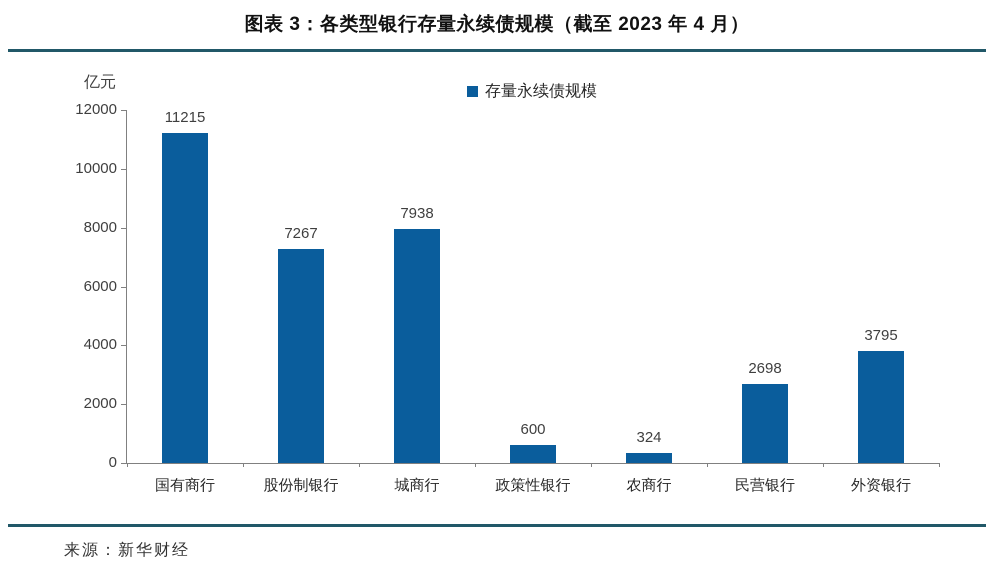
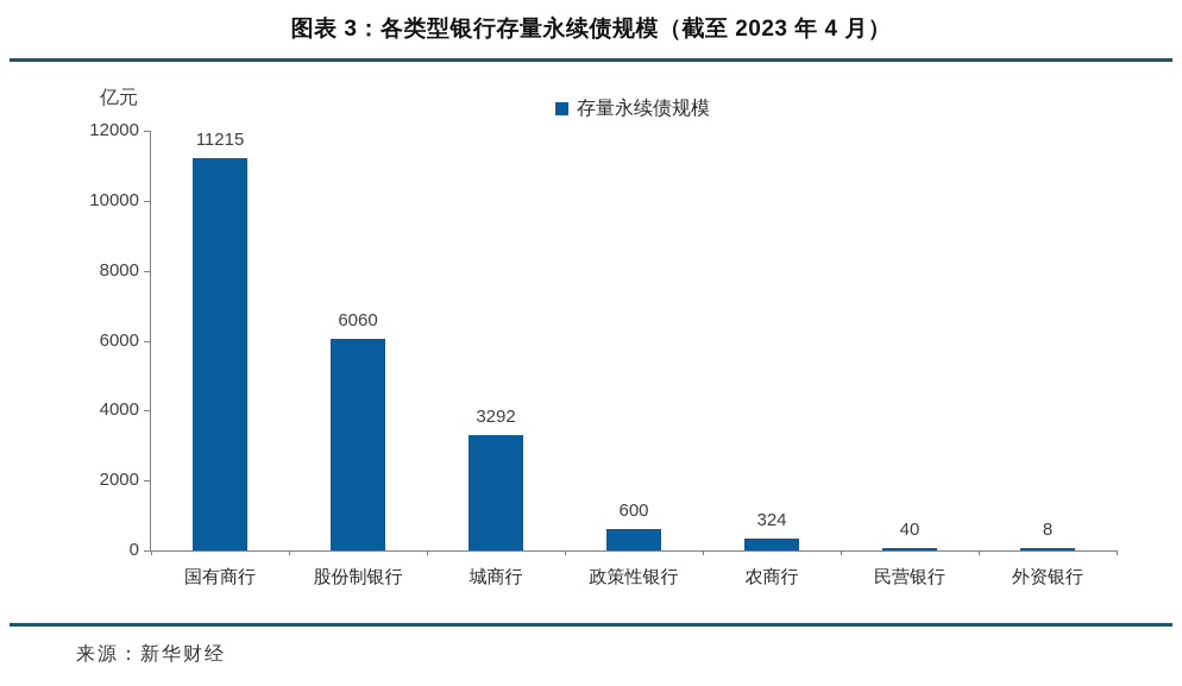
股份制银行: 7267 -> 6060
城商行: 7938 -> 3292
民营银行: 2698 -> 40
外资银行: 3795 -> 8
